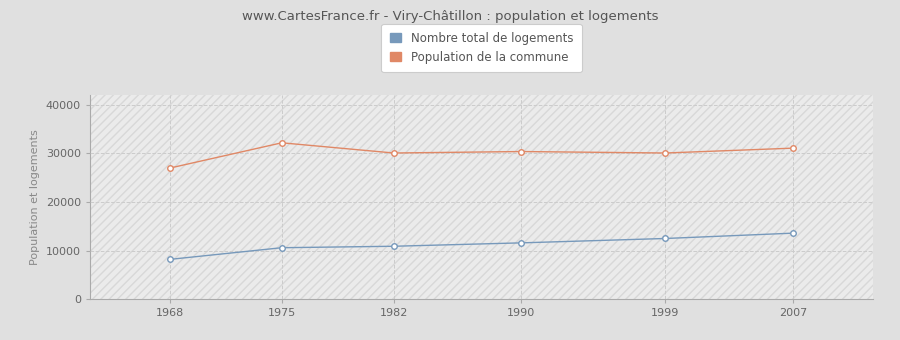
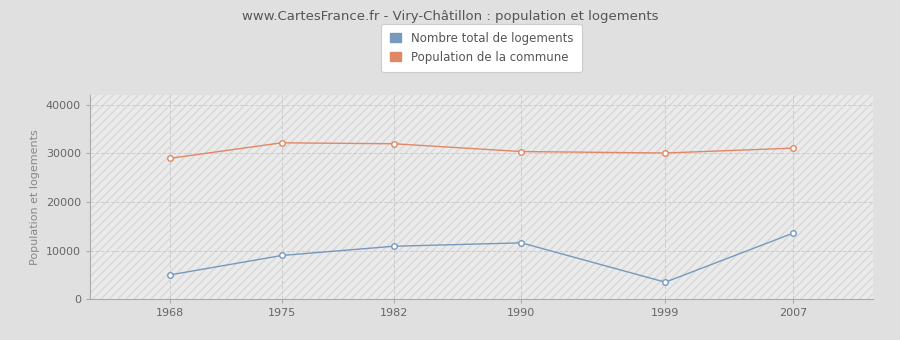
Nombre total de logements/1968: 8200 -> 5000
Population de la commune/1968: 27000 -> 29000
Nombre total de logements/1975: 10600 -> 9000
Population de la commune/1982: 30100 -> 32000
Nombre total de logements/1999: 12500 -> 3500
